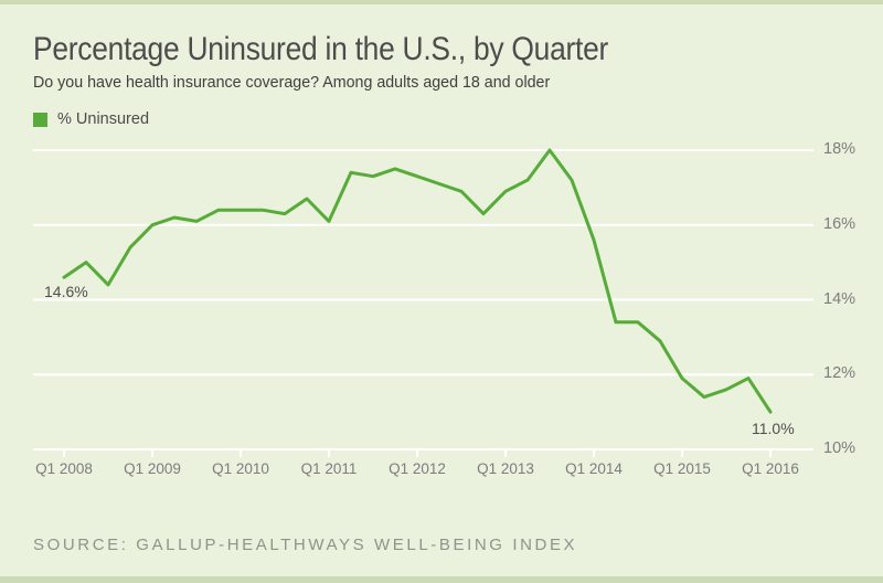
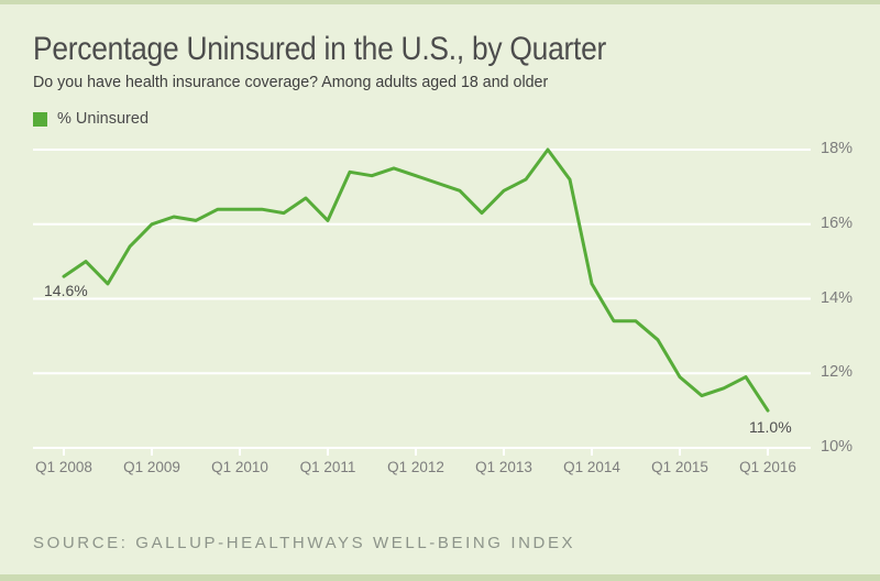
Q1 2014: 15.6% -> 14.4%
